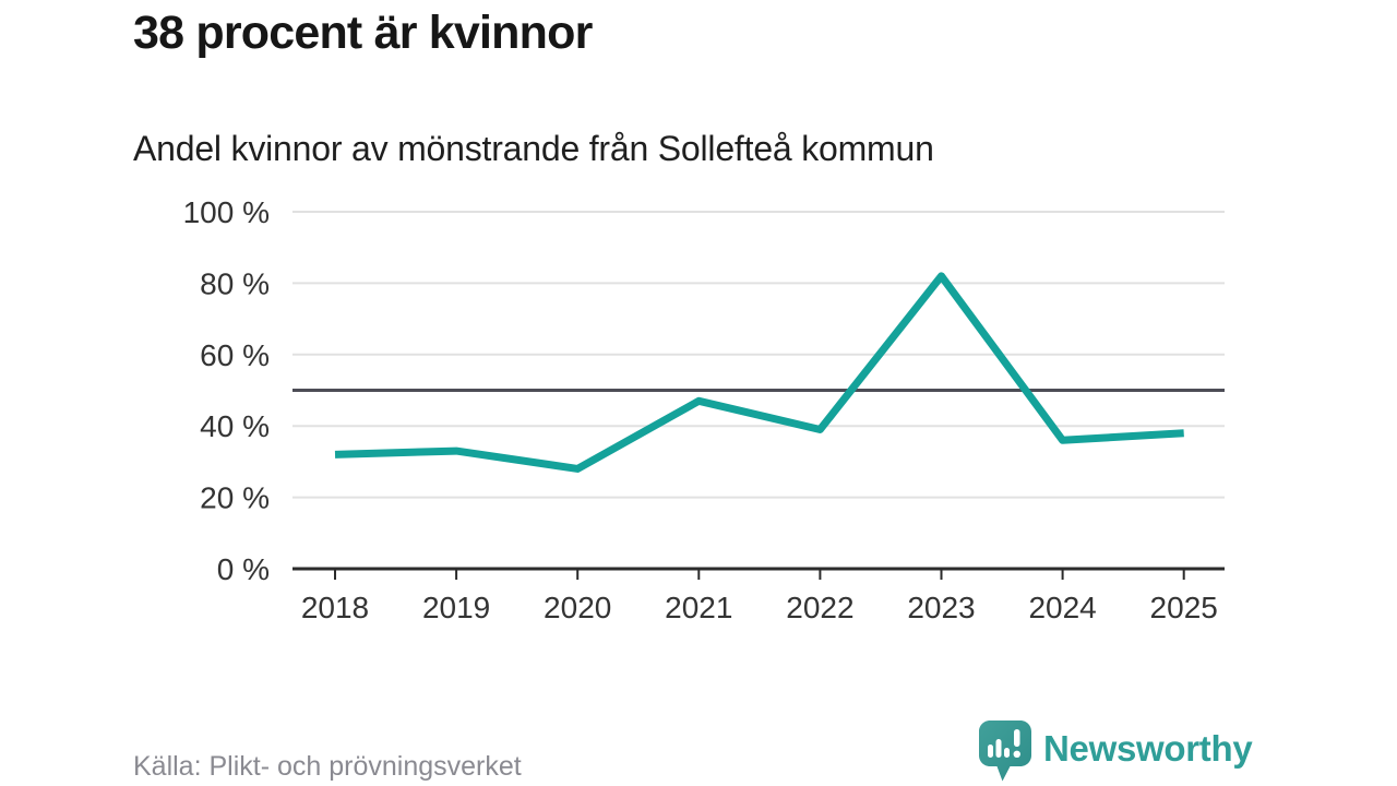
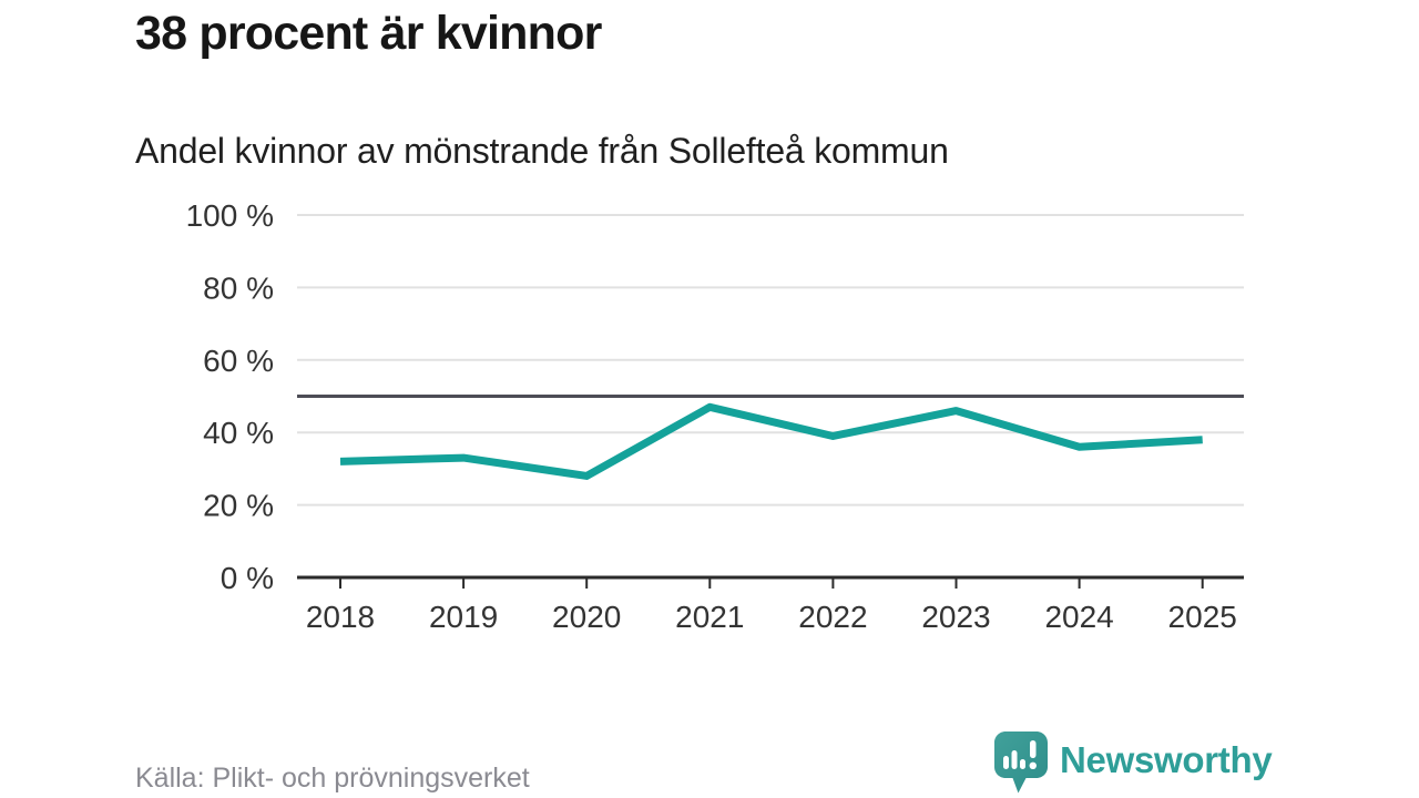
2023: 82% -> 46%
